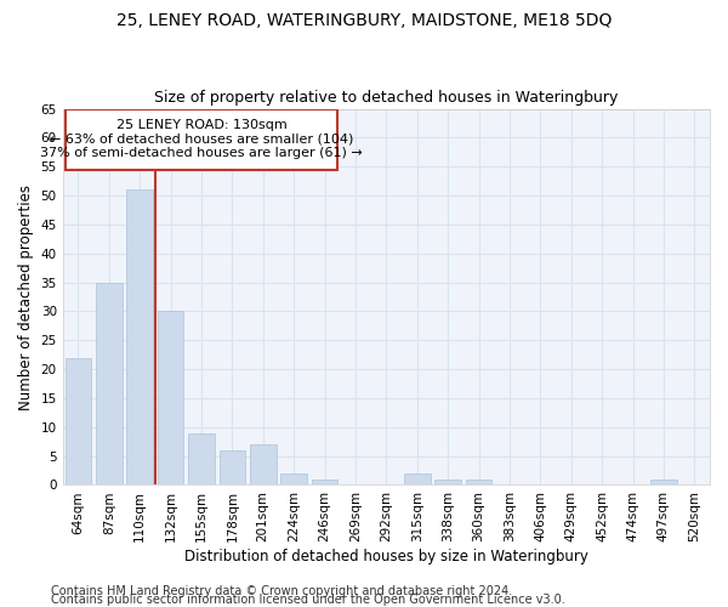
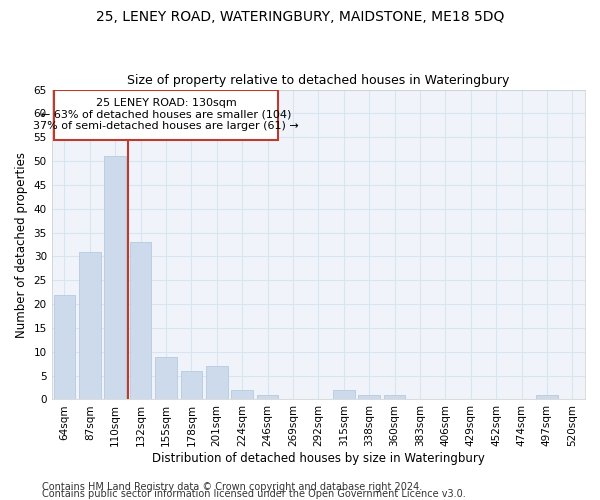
87sqm: 35 -> 31
132sqm: 30 -> 33
